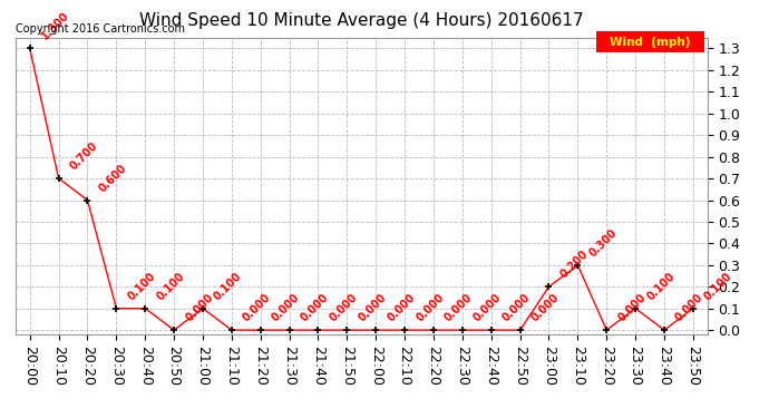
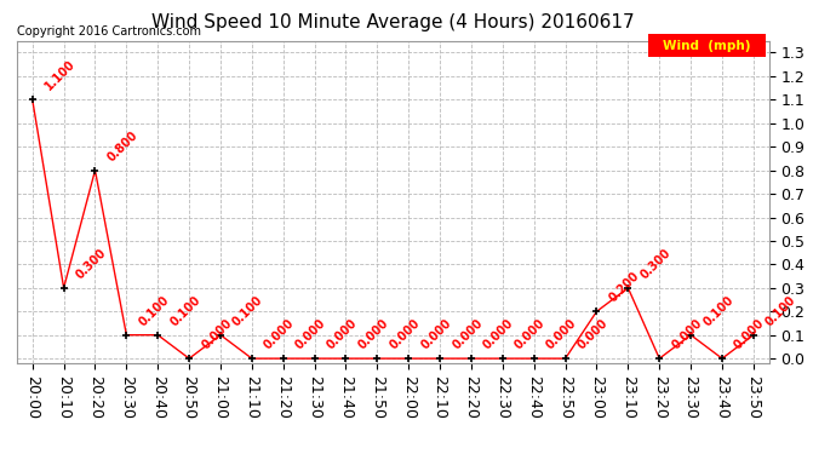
20:00: 1.3 -> 1.1
20:10: 0.700 -> 0.300
20:20: 0.600 -> 0.800
